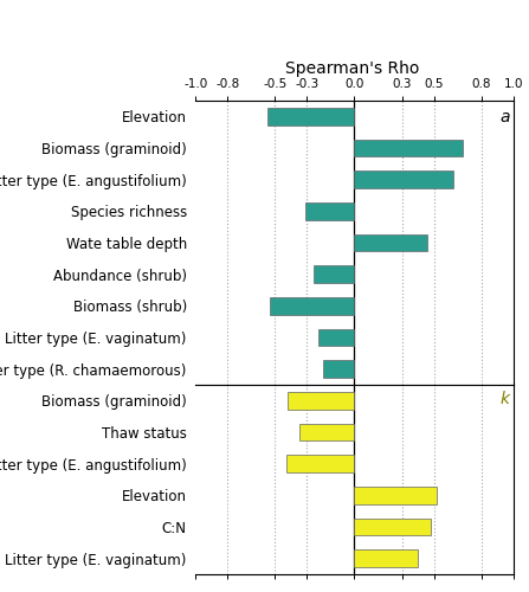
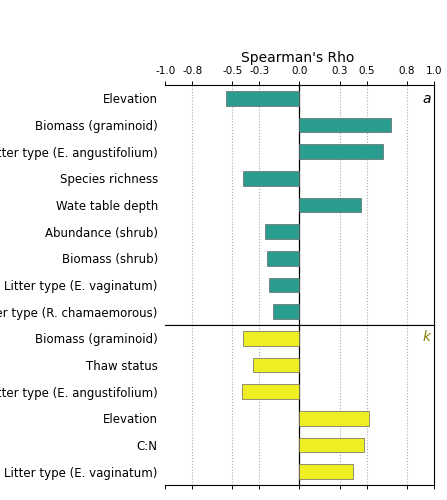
Species richness: -0.31 -> -0.42
Biomass (shrub): -0.53 -> -0.24
